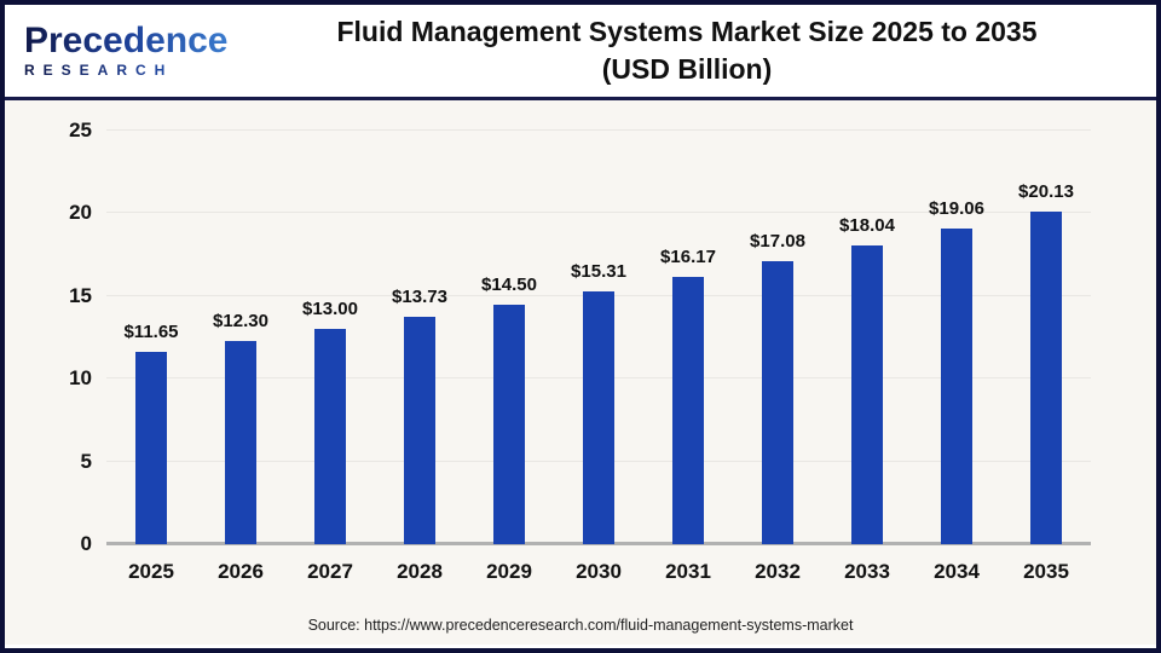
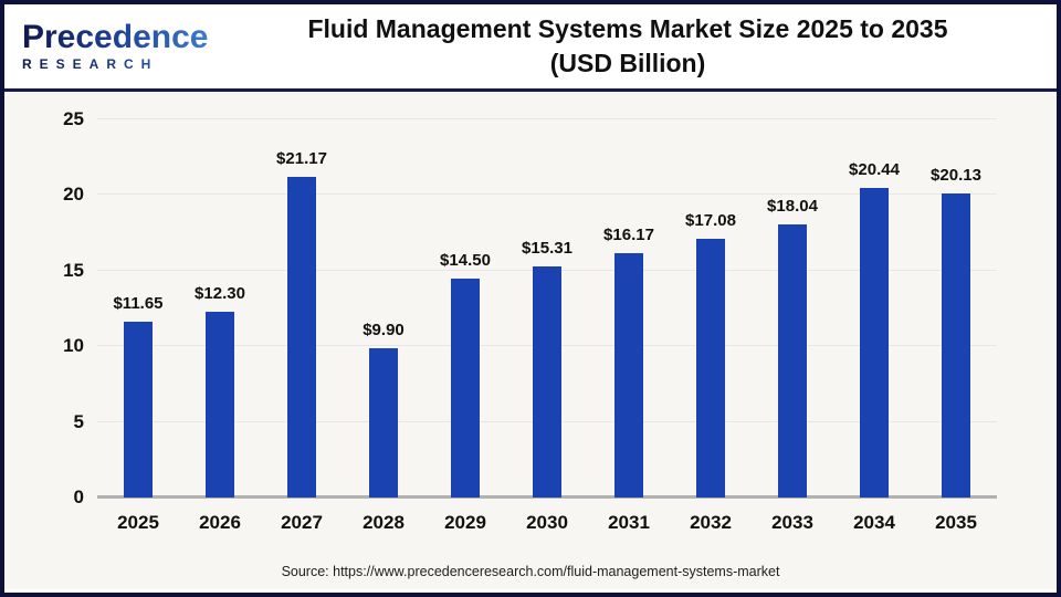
2027: $13.00 -> $21.17
2028: $13.73 -> $9.90
2034: $19.06 -> $20.44
